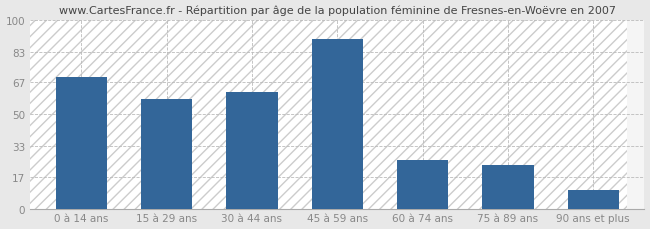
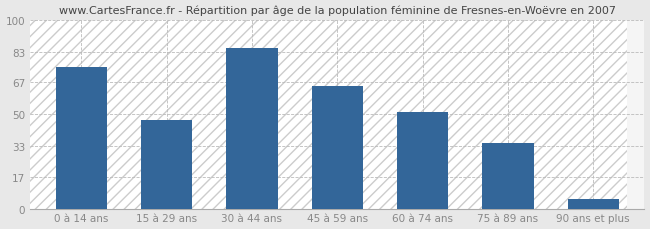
0 à 14 ans: 70 -> 75
15 à 29 ans: 58 -> 47
30 à 44 ans: 62 -> 85
45 à 59 ans: 90 -> 65
60 à 74 ans: 26 -> 51
75 à 89 ans: 23 -> 35
90 ans et plus: 10 -> 5
